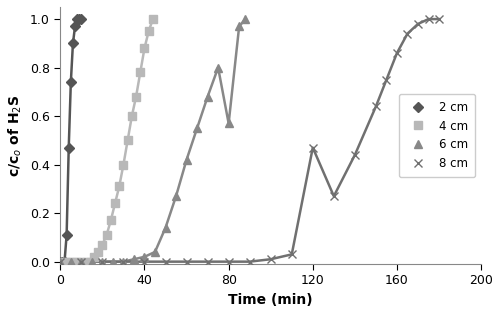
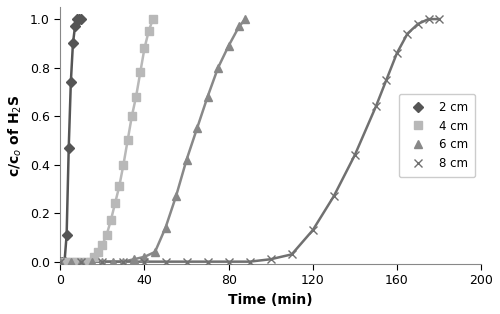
6 cm/80: 0.57 -> 0.89
8 cm/120: 0.47 -> 0.13
